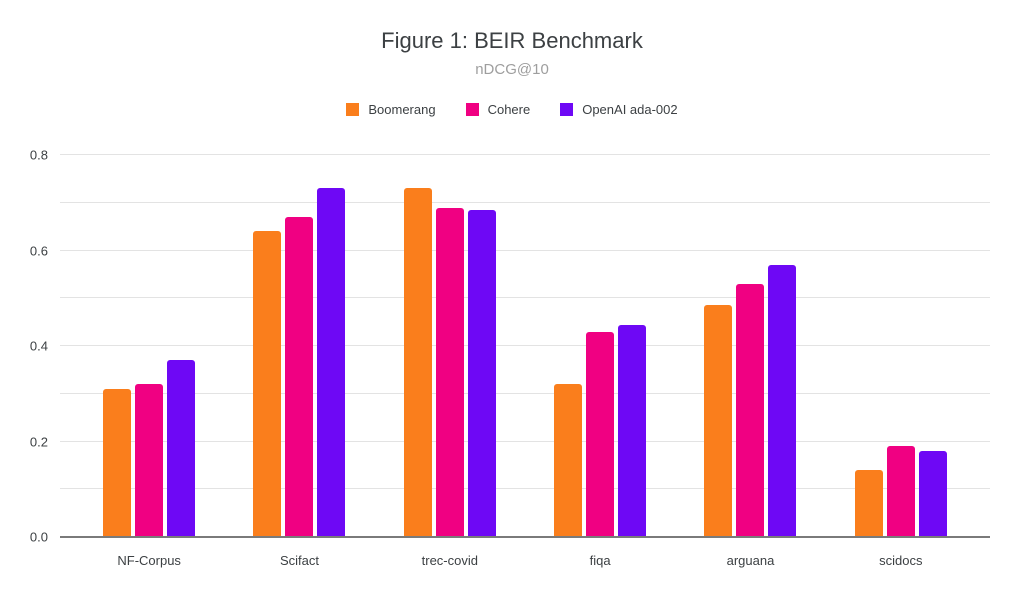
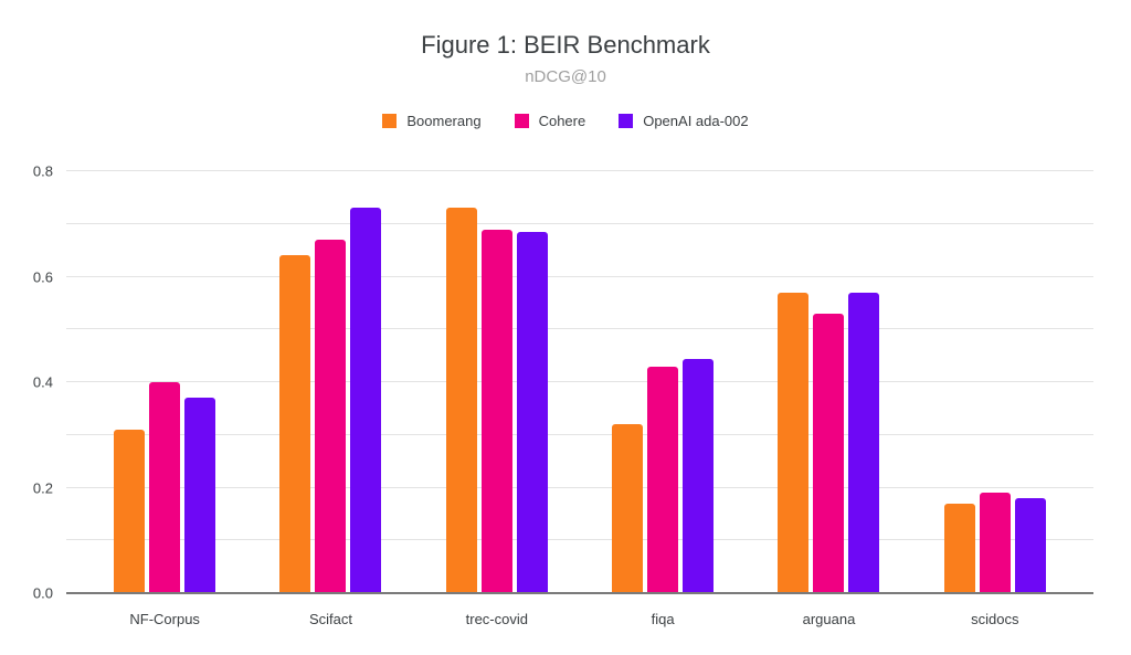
Cohere/NF-Corpus: 0.32 -> 0.40
Boomerang/arguana: 0.48 -> 0.57
Boomerang/scidocs: 0.14 -> 0.17
